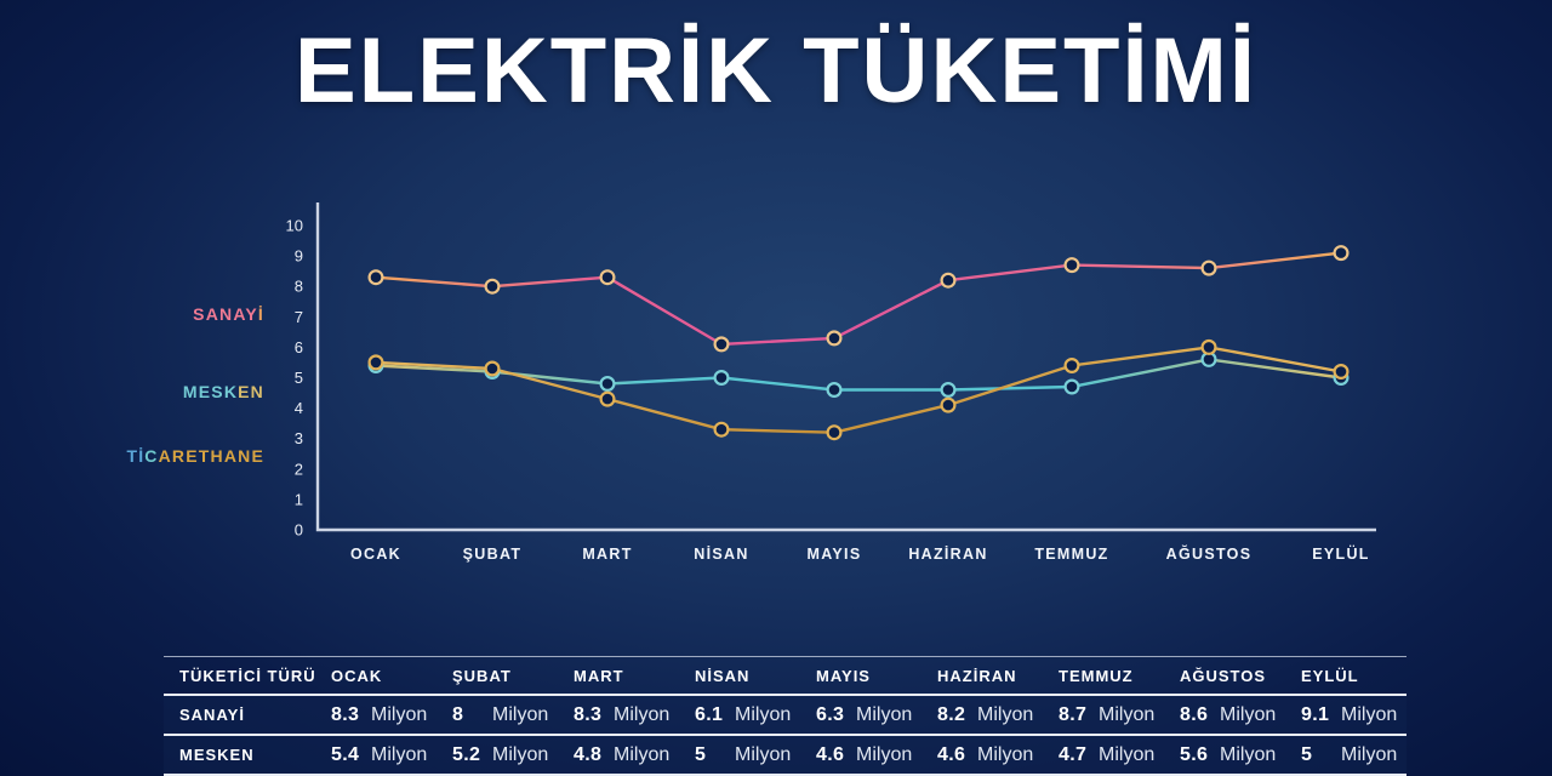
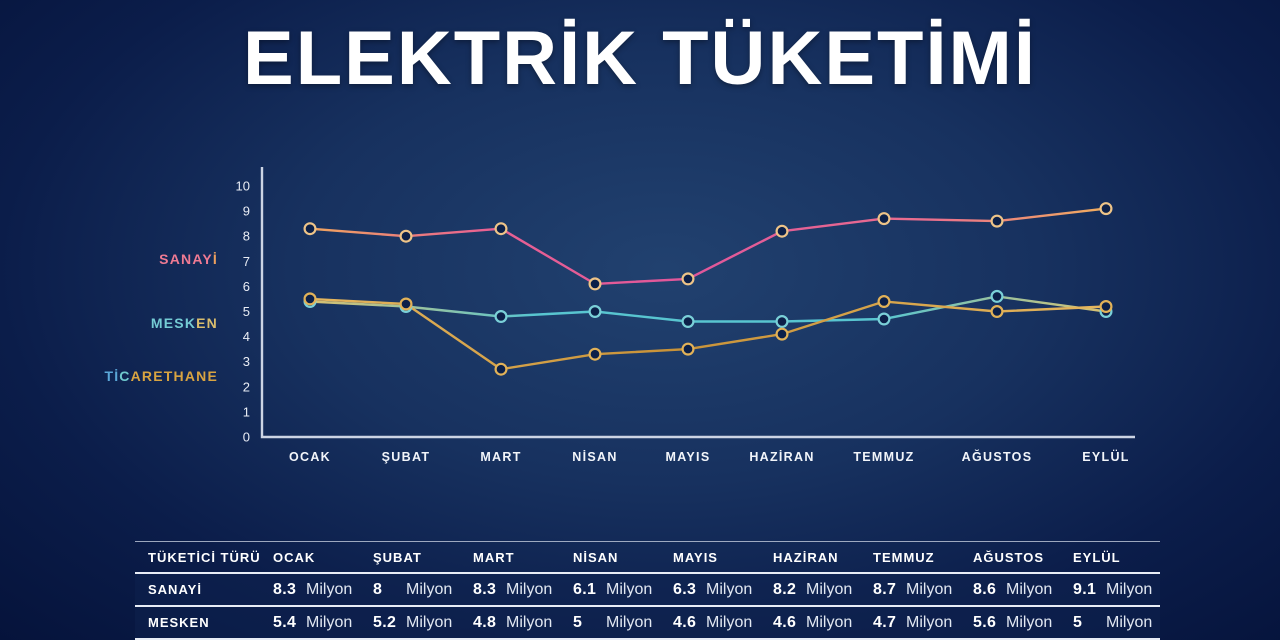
TİCARETHANE/MART: 4.3 -> 2.7
TİCARETHANE/MAYIS: 3.2 -> 3.5
TİCARETHANE/AĞUSTOS: 6.0 -> 5.0
